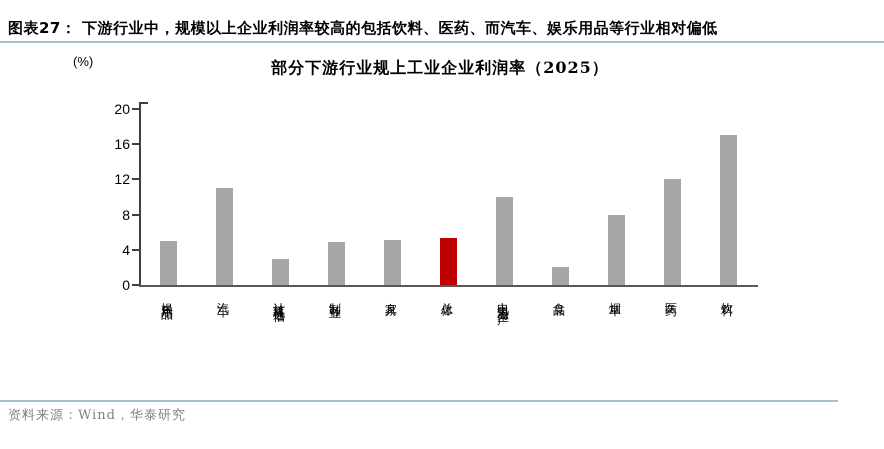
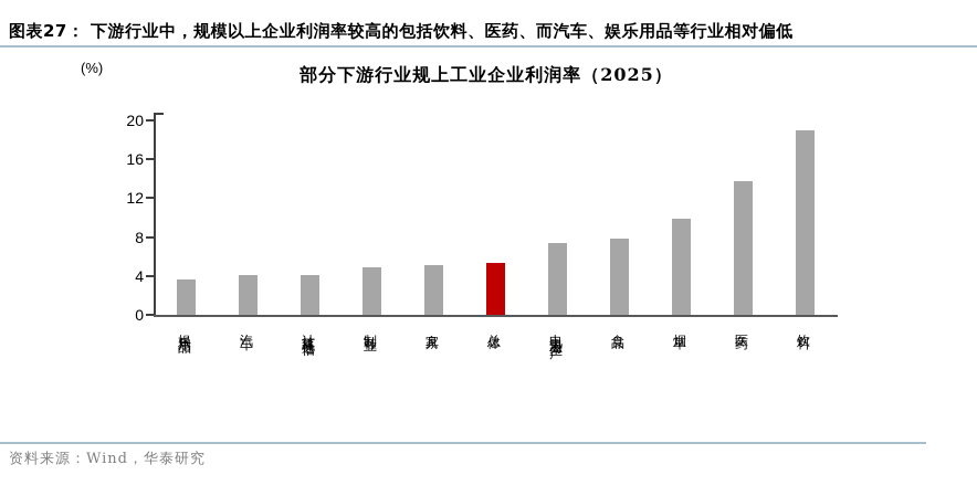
娱乐用品: 5 -> 4
汽车: 11 -> 4
计算机通信: 3 -> 4
电力热力生产: 10 -> 7
食品: 2 -> 8
烟草: 8 -> 10
医药: 12 -> 14
饮料: 17 -> 19
